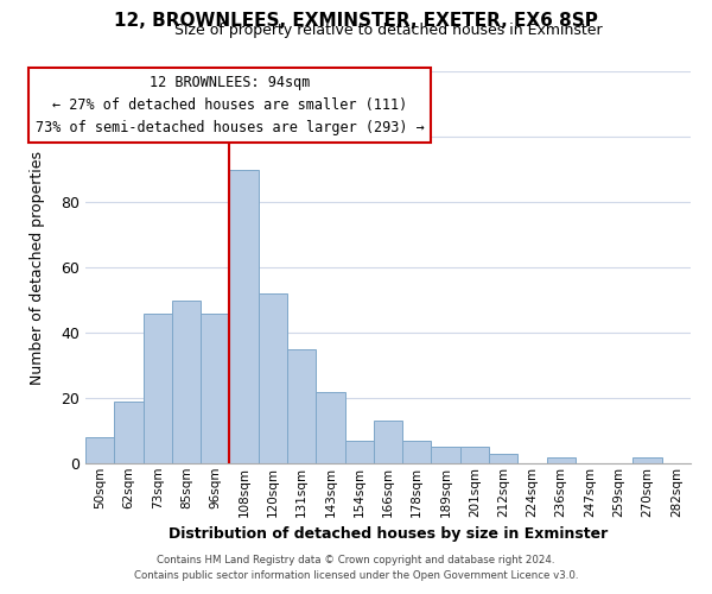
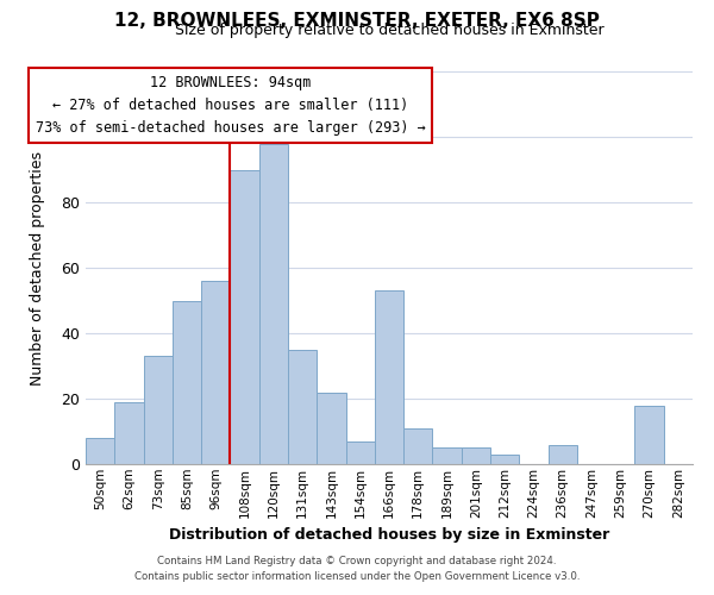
73sqm: 46 -> 33
96sqm: 46 -> 56
120sqm: 52 -> 98
166sqm: 13 -> 53
178sqm: 7 -> 11
236sqm: 2 -> 6
270sqm: 2 -> 18
